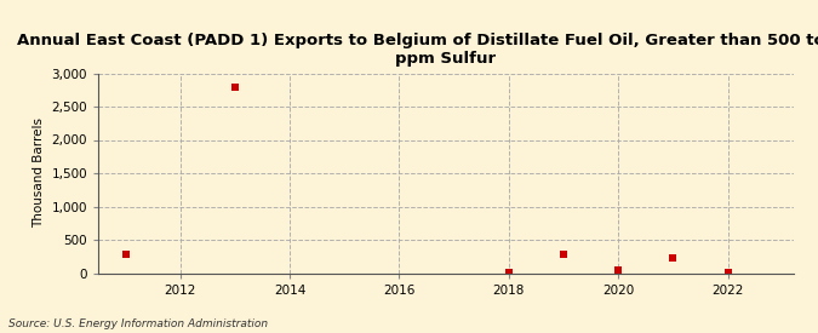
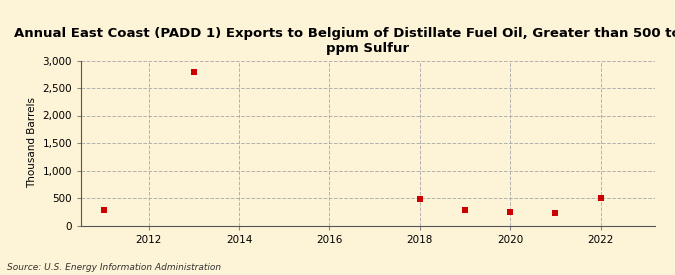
2018: 20 -> 480
2020: 50 -> 240
2022: 20 -> 500
